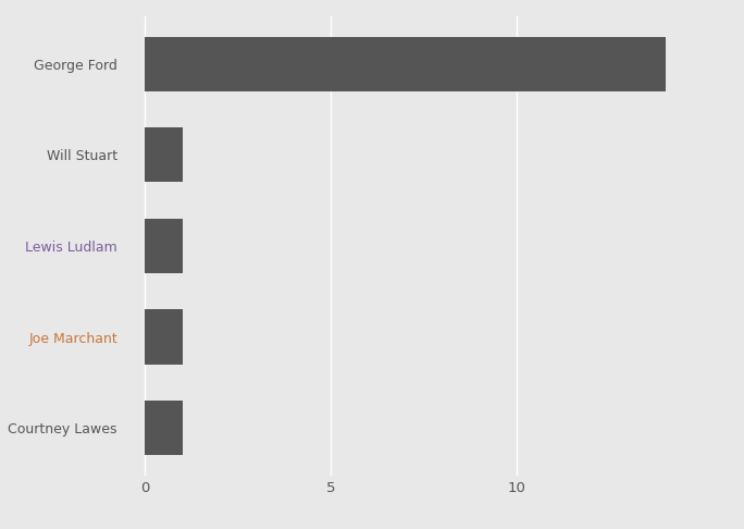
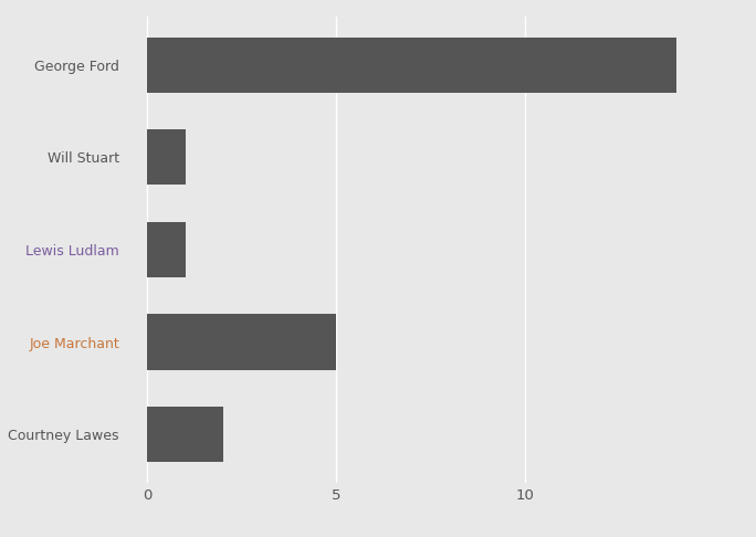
Joe Marchant: 1 -> 5
Courtney Lawes: 1 -> 2
